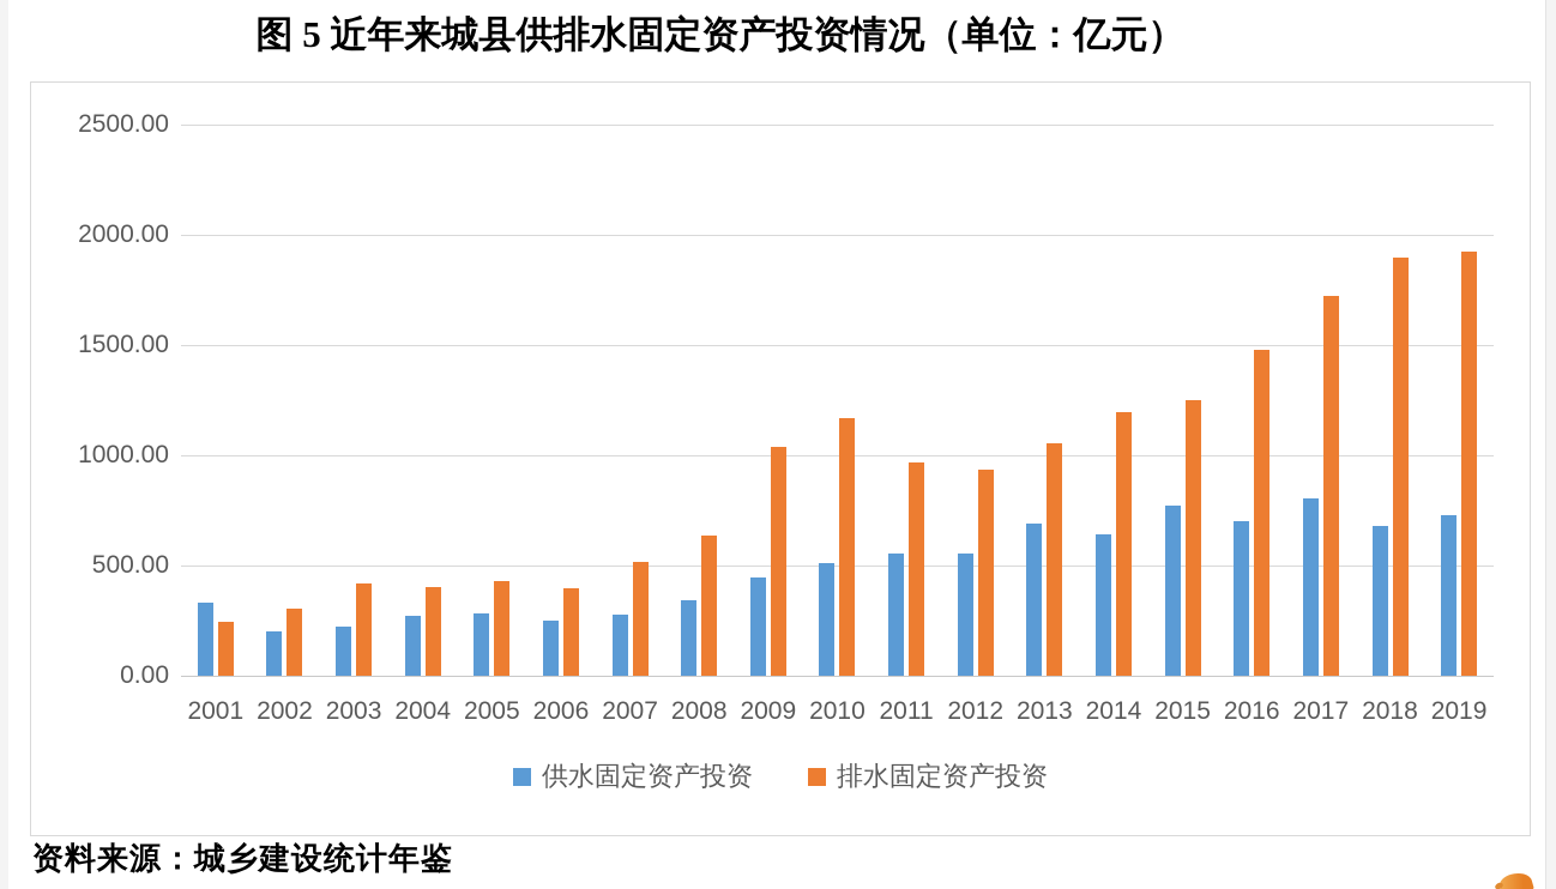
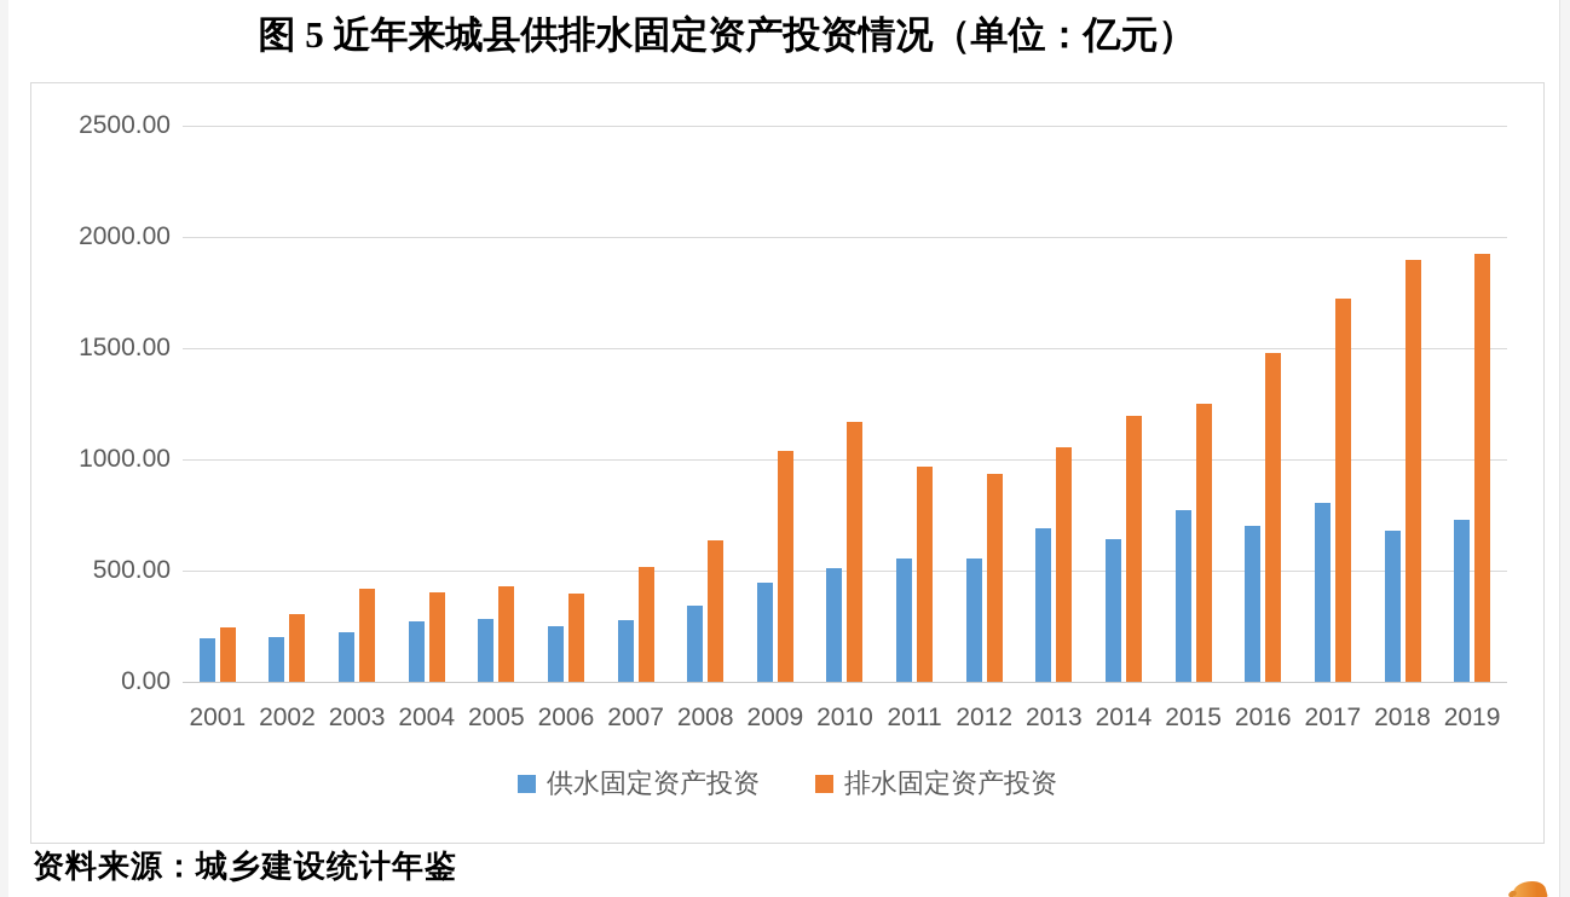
供水固定资产投资/2001: 330 -> 200
